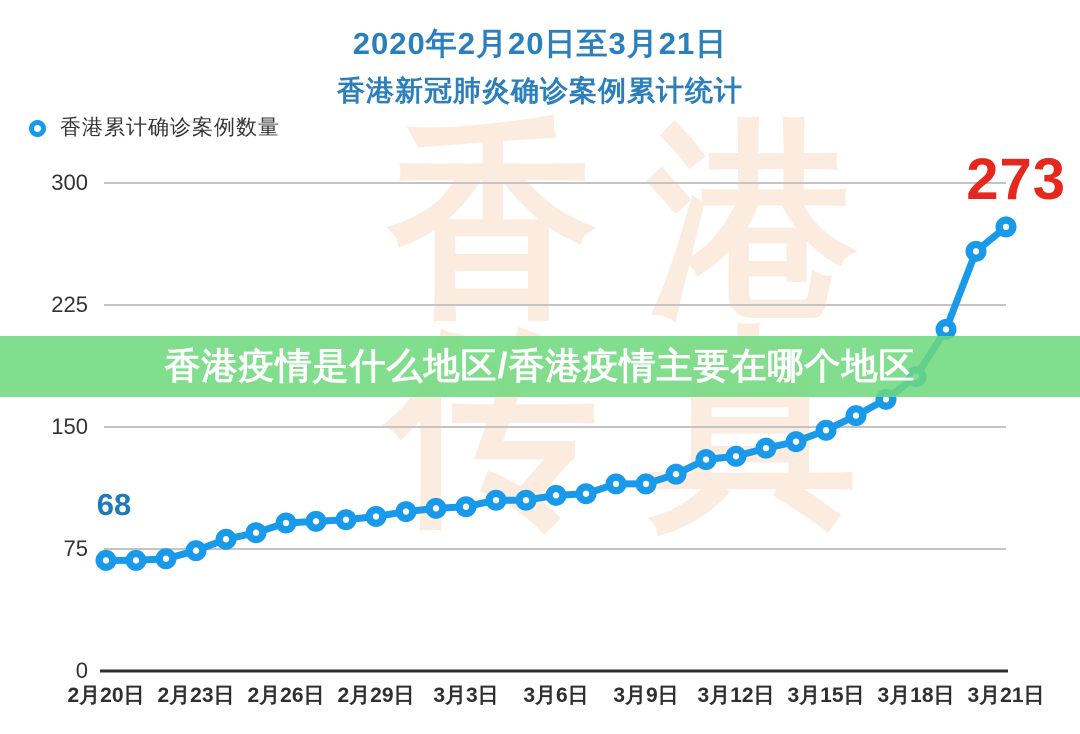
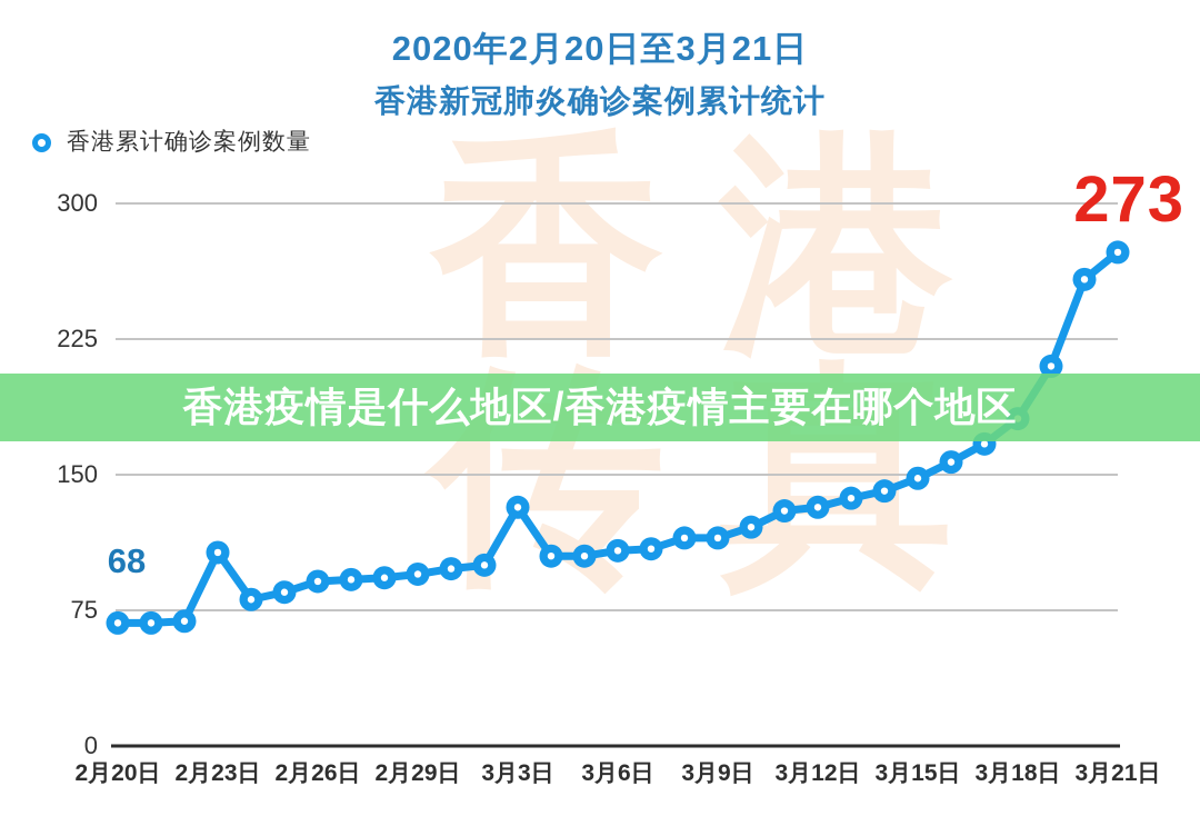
2月23日: 74 -> 107
3月3日: 101 -> 132
